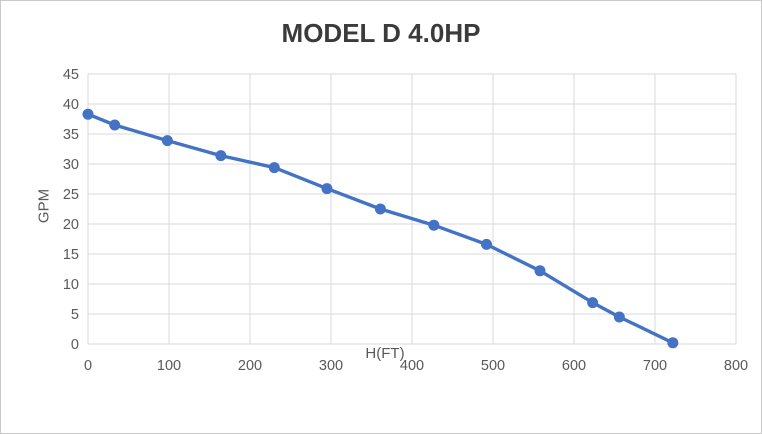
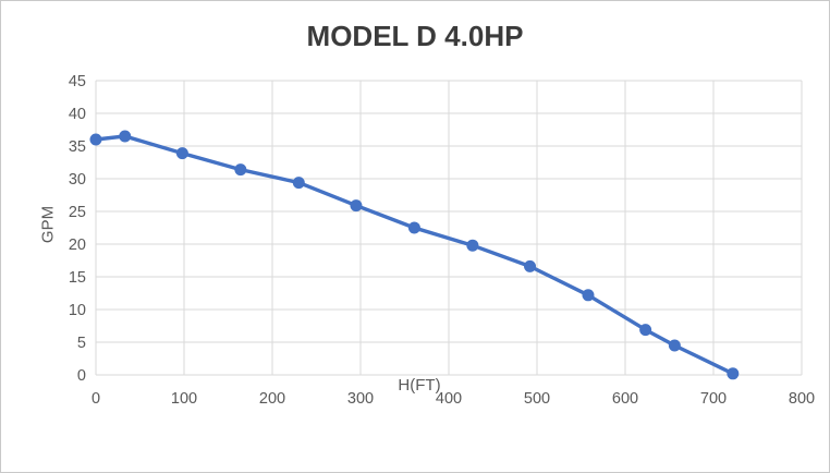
0: 38 -> 36
